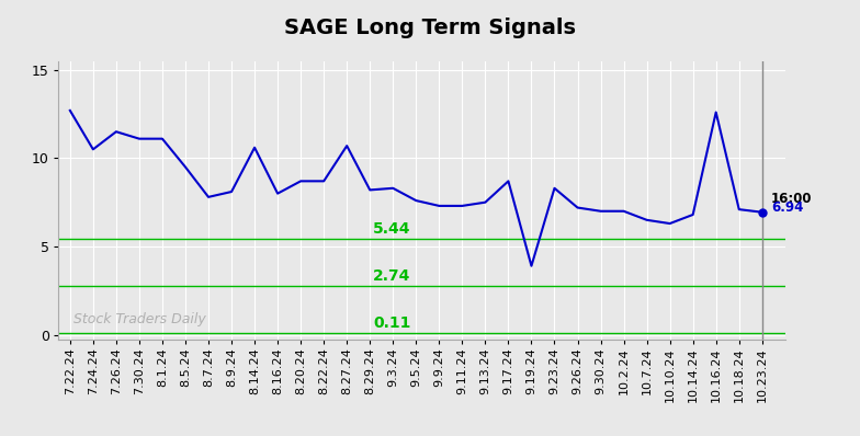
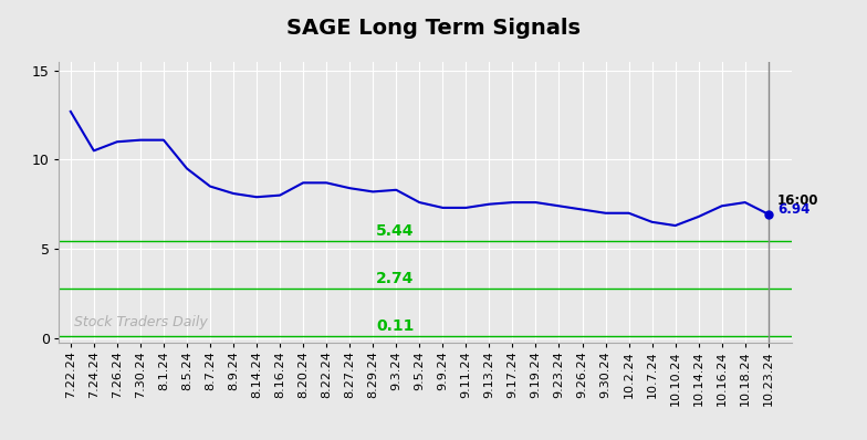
7.26.24: 11.5 -> 11.0
8.7.24: 7.8 -> 8.5
8.14.24: 10.6 -> 7.9
8.27.24: 10.7 -> 8.4
9.17.24: 8.7 -> 7.6
9.19.24: 3.9 -> 7.6
9.23.24: 8.3 -> 7.4
10.16.24: 12.6 -> 7.4
10.18.24: 7.1 -> 7.6
